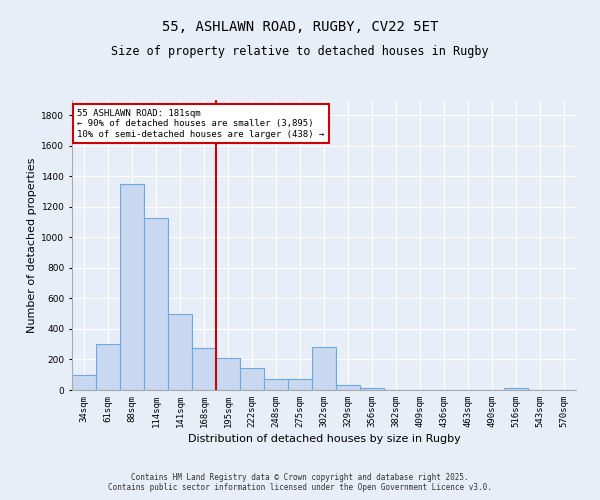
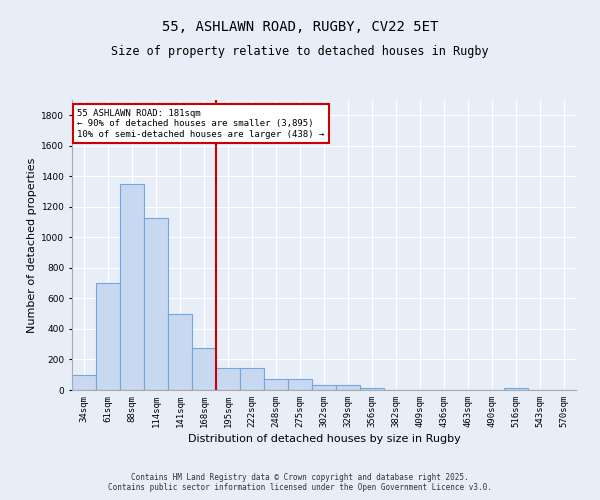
61sqm: 300 -> 700
195sqm: 210 -> 140
302sqm: 280 -> 30
